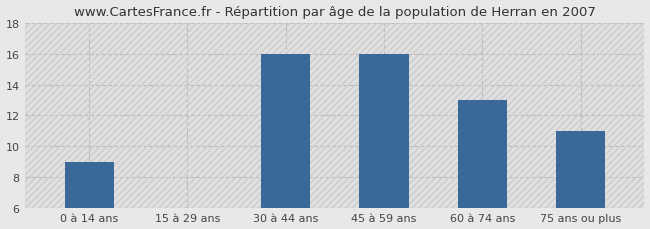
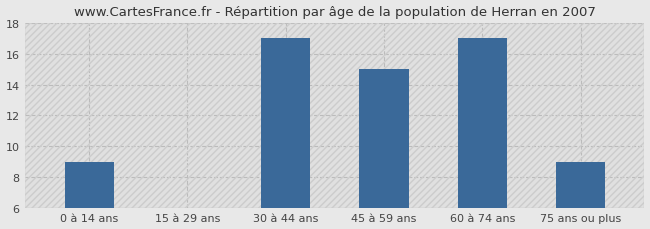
30 à 44 ans: 16 -> 17
45 à 59 ans: 16 -> 15
60 à 74 ans: 13 -> 17
75 ans ou plus: 11 -> 9
